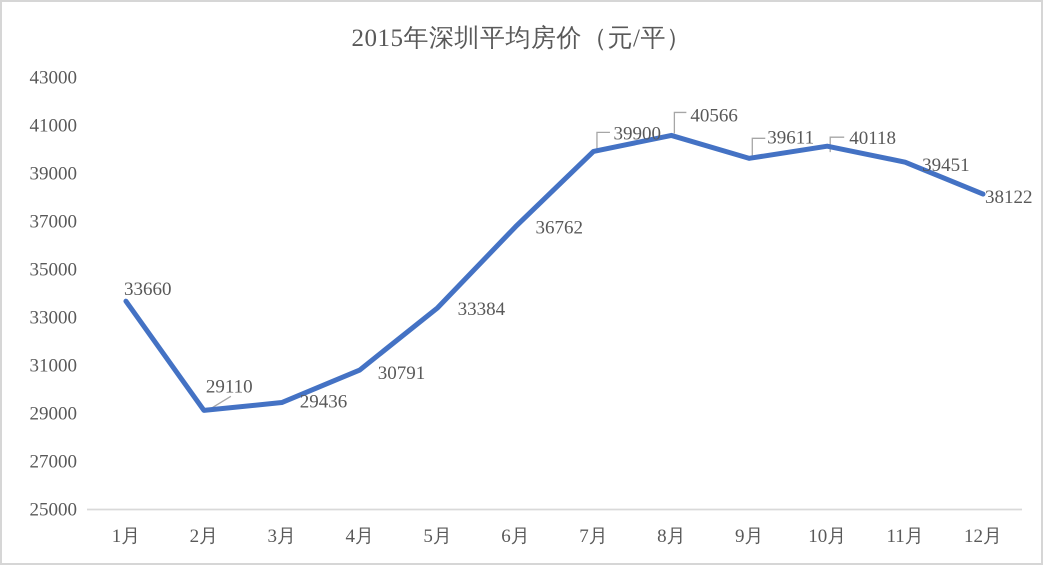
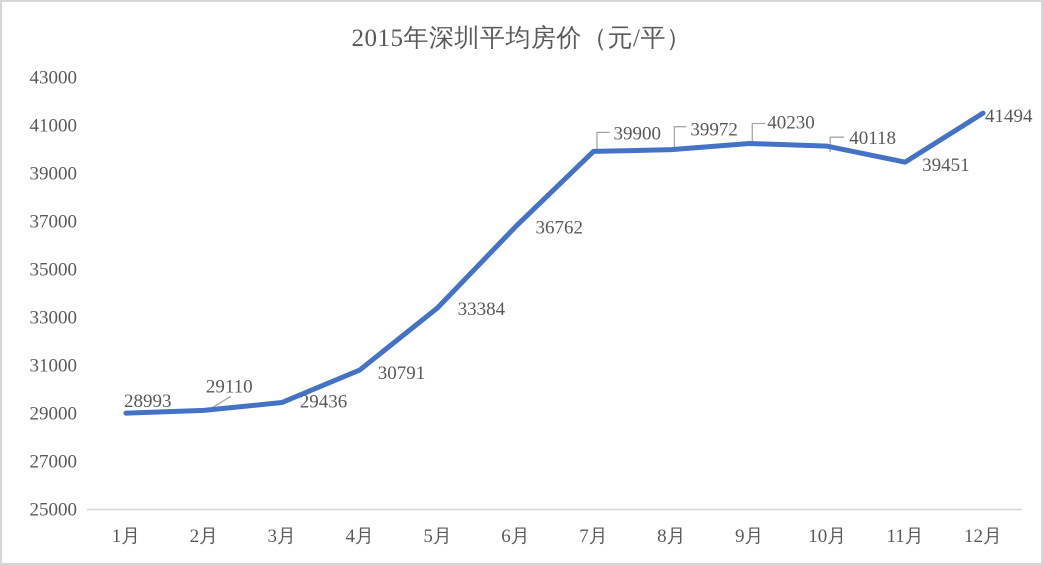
1月: 33660 -> 28993
8月: 40566 -> 39972
9月: 39611 -> 40230
12月: 38122 -> 41494
